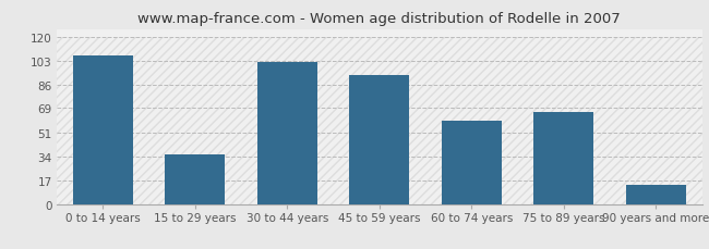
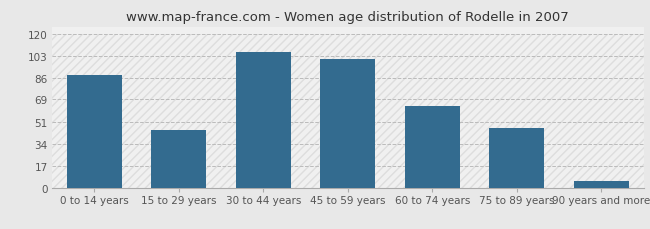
0 to 14 years: 107 -> 88
15 to 29 years: 36 -> 45
30 to 44 years: 102 -> 106
45 to 59 years: 93 -> 101
60 to 74 years: 60 -> 64
75 to 89 years: 66 -> 47
90 years and more: 14 -> 5
